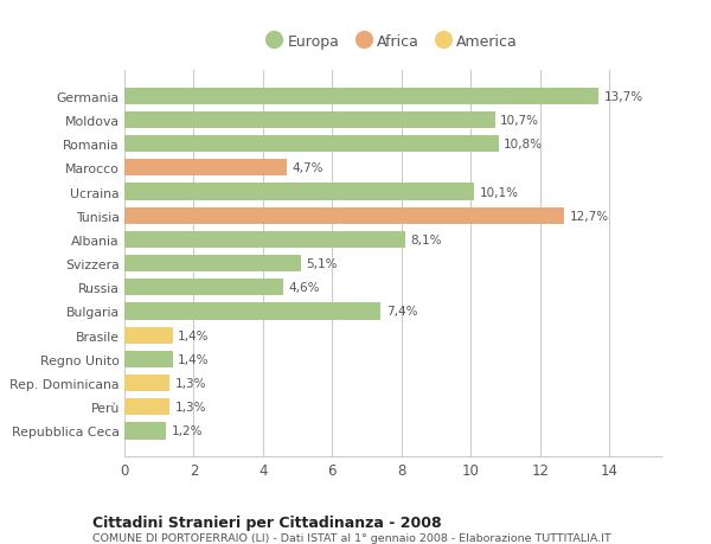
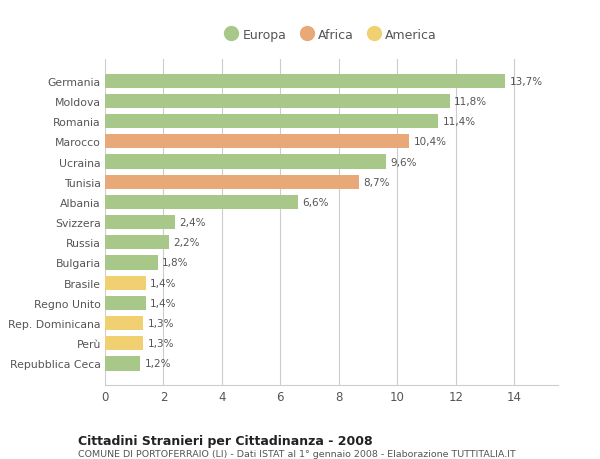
Moldova: 10,7% -> 11,8%
Romania: 10,8% -> 11,4%
Marocco: 4,7% -> 10,4%
Ucraina: 10,1% -> 9,6%
Tunisia: 12,7% -> 8,7%
Albania: 8,1% -> 6,6%
Svizzera: 5,1% -> 2,4%
Russia: 4,6% -> 2,2%
Bulgaria: 7,4% -> 1,8%
